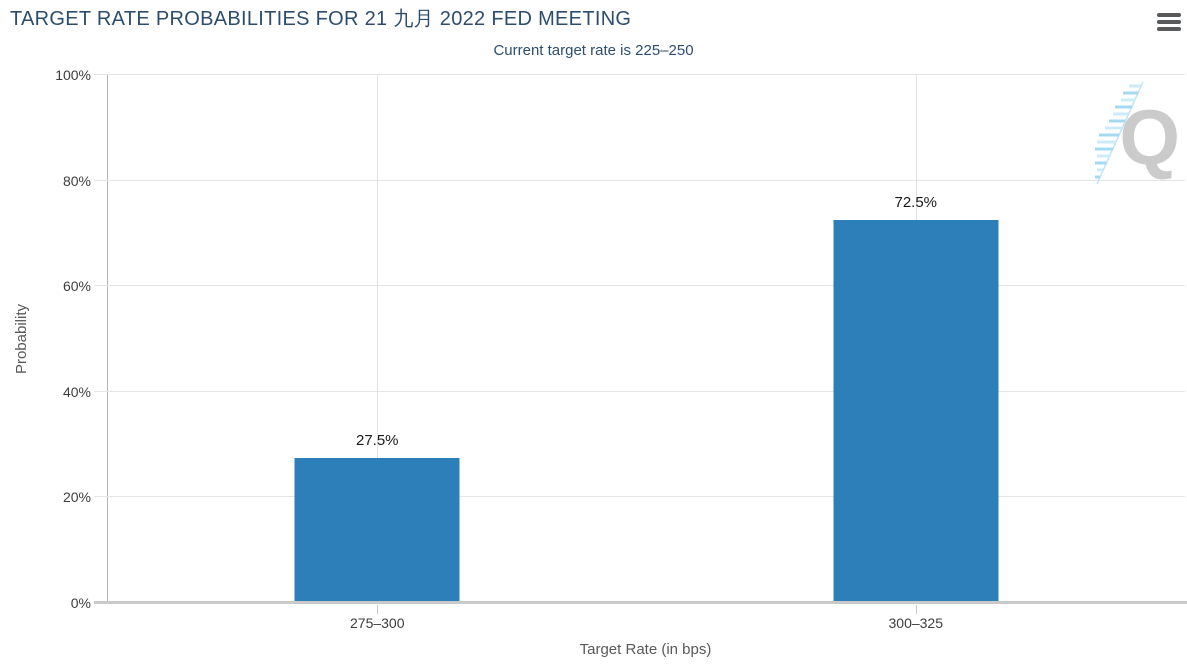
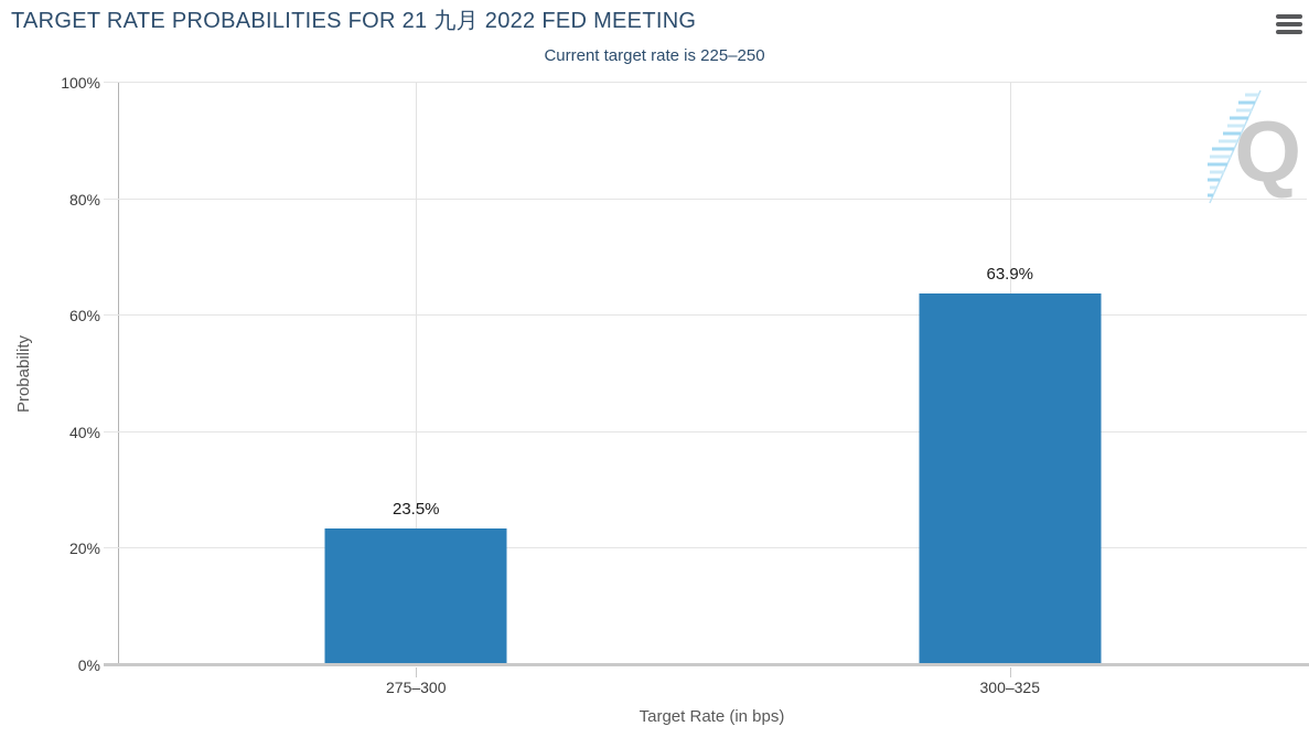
275–300: 27.5% -> 23.5%
300–325: 72.5% -> 63.9%
